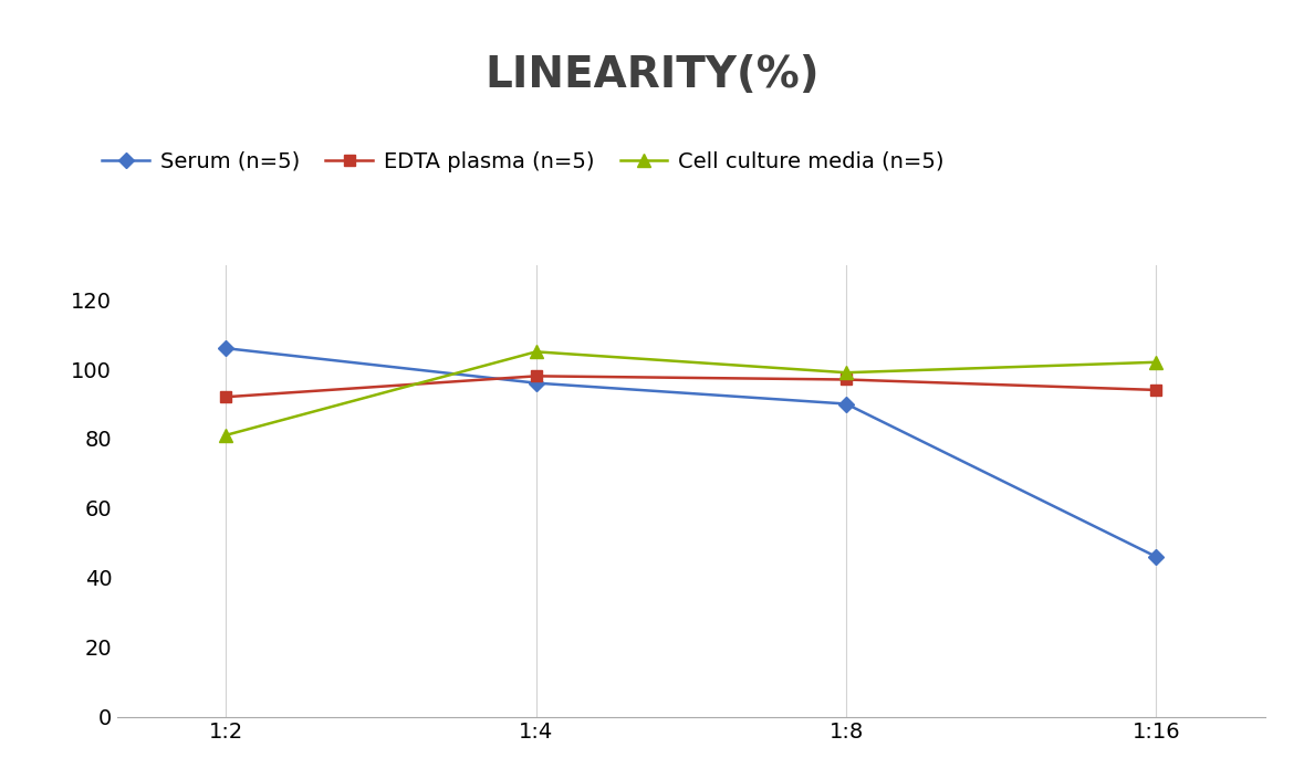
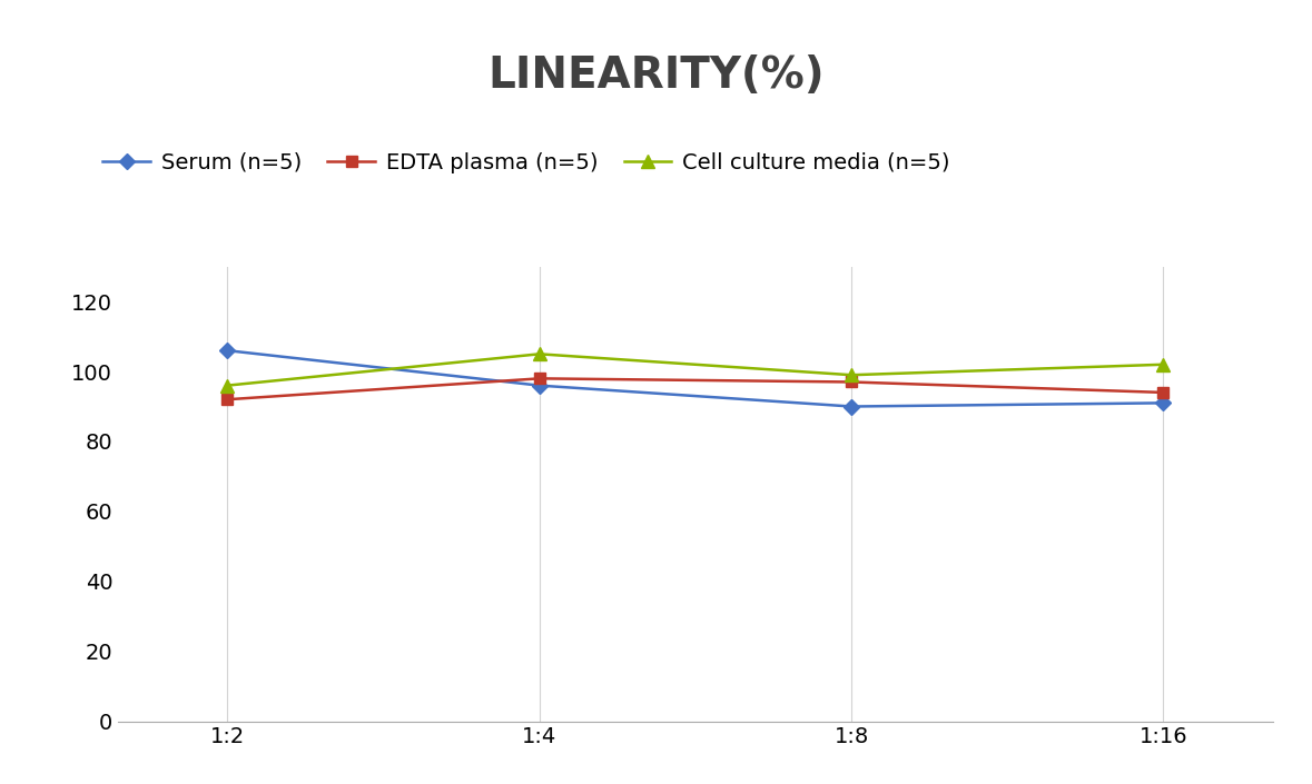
Cell culture media (n=5)/1:2: 81 -> 96
Serum (n=5)/1:16: 46 -> 91
